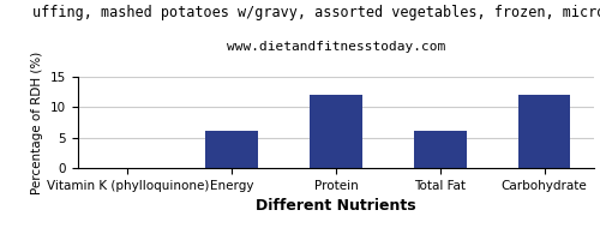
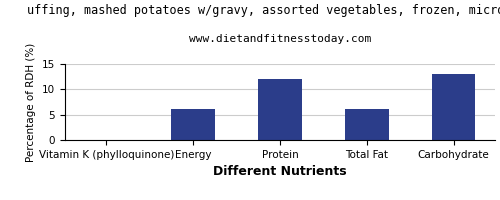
Carbohydrate: 12.0 -> 13.0
